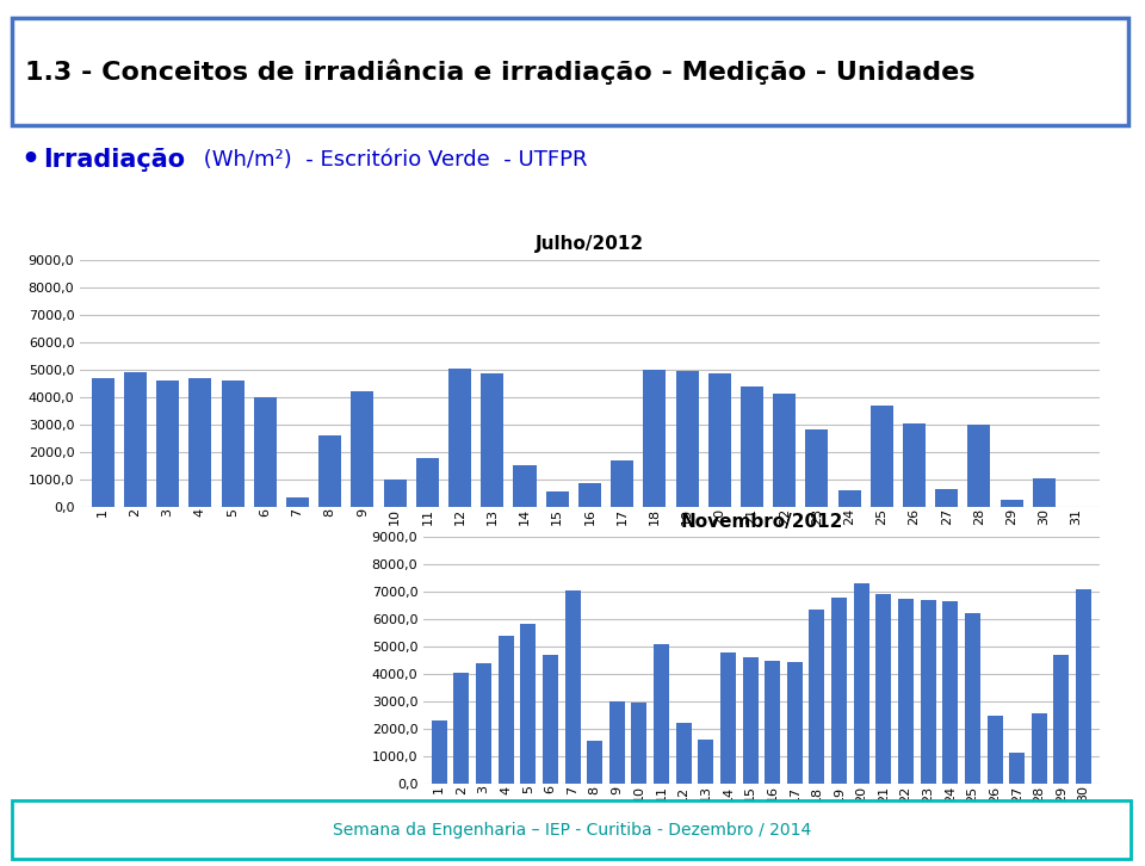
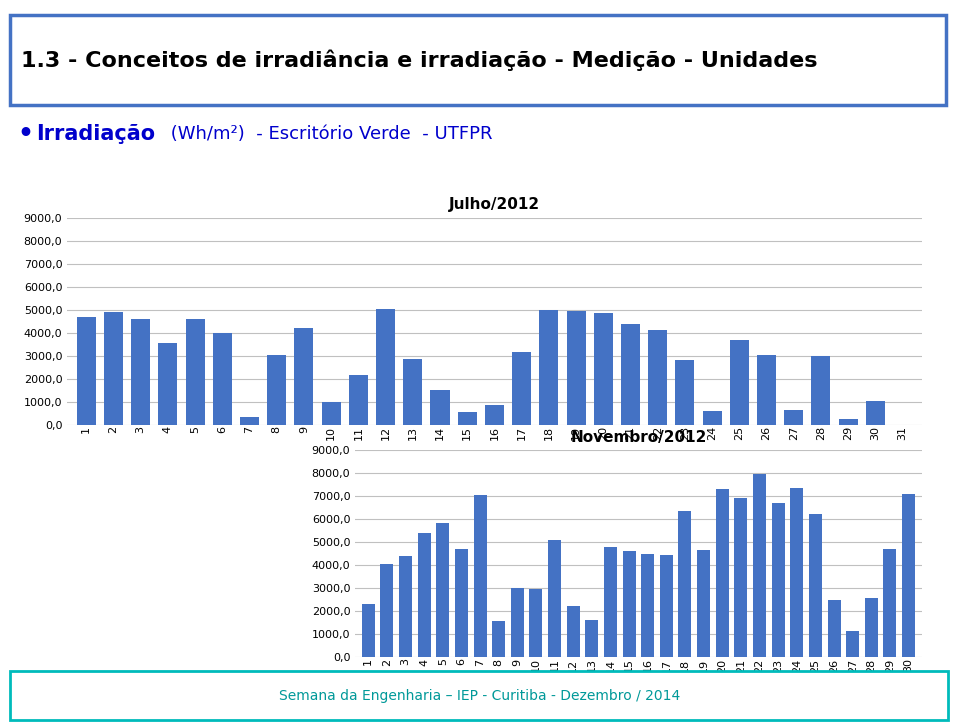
Julho/2012/4: 4700 -> 3550
Julho/2012/8: 2600 -> 3050
Julho/2012/11: 1750 -> 2150
Julho/2012/13: 4850 -> 2850
Julho/2012/17: 1700 -> 3150
Novembro/2012/19: 6800 -> 4650
Novembro/2012/22: 6750 -> 7950
Novembro/2012/24: 6650 -> 7350
